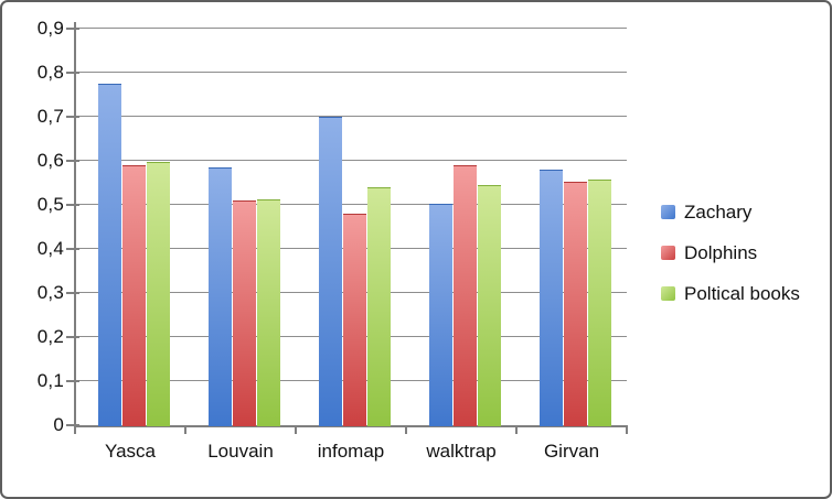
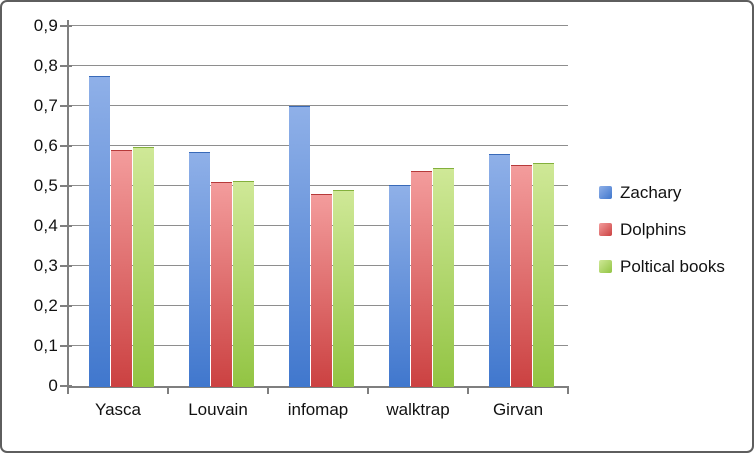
Poltical books/infomap: 0,54 -> 0,49
Dolphins/walktrap: 0,59 -> 0,54
